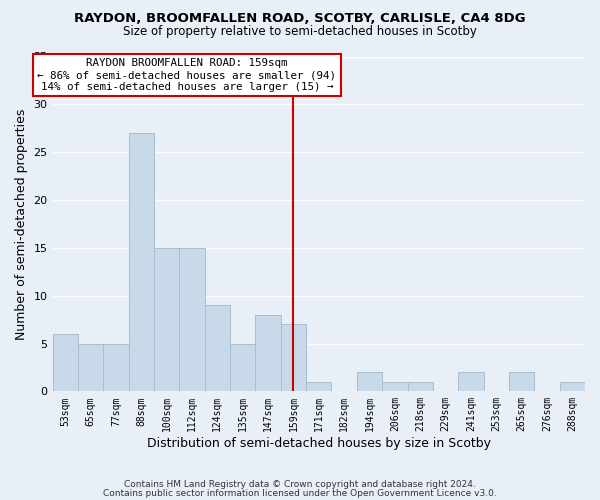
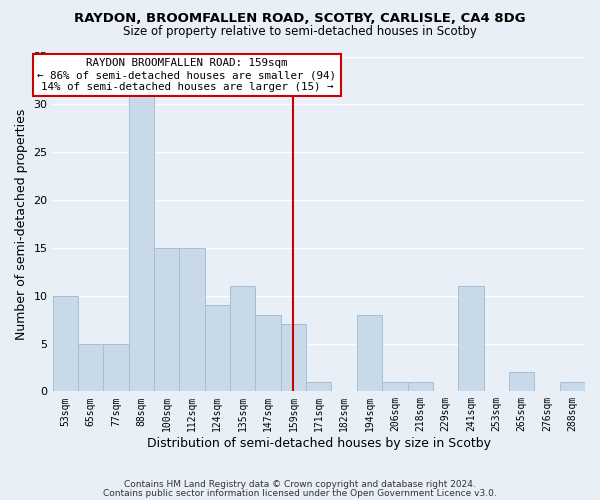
53sqm: 6 -> 10
88sqm: 27 -> 31
135sqm: 5 -> 11
194sqm: 2 -> 8
241sqm: 2 -> 11
